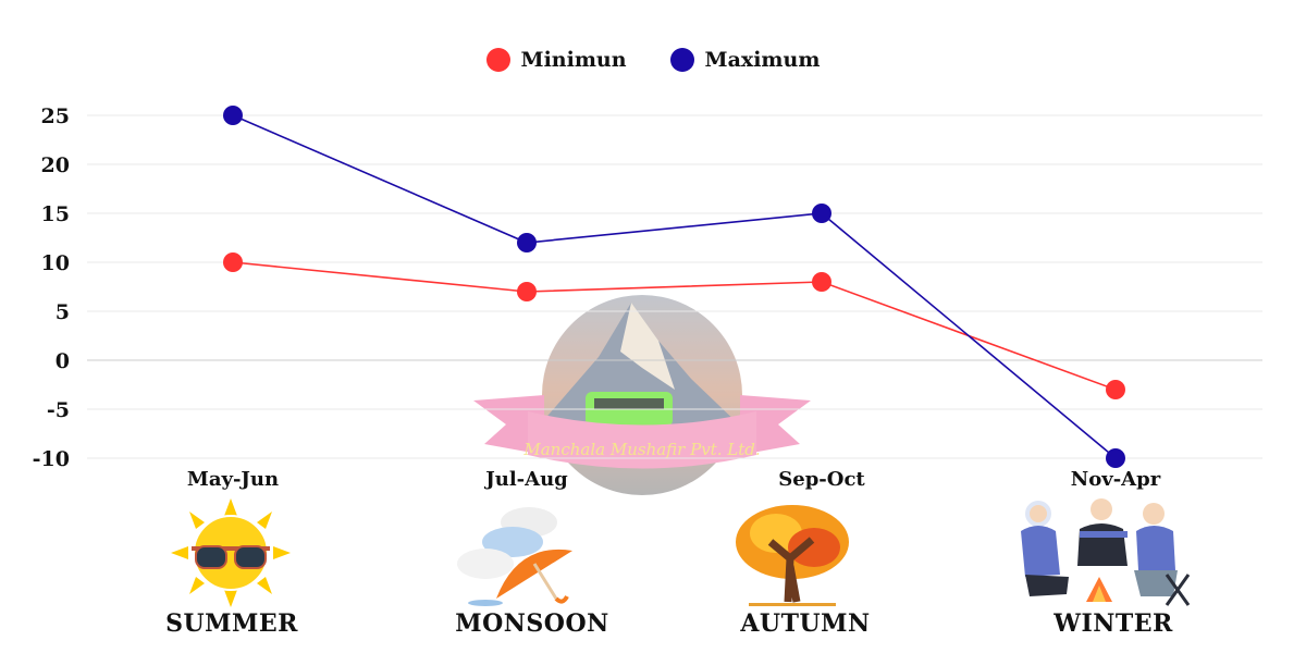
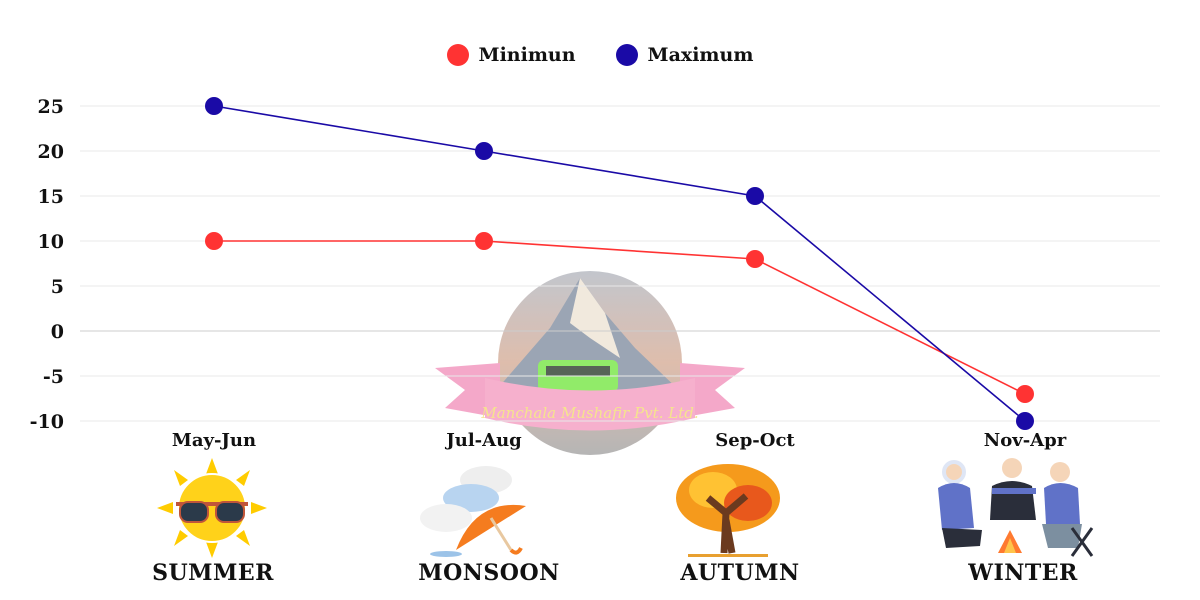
Minimun/Jul-Aug: 7 -> 10
Maximum/Jul-Aug: 12 -> 20
Minimun/Nov-Apr: -3 -> -7
